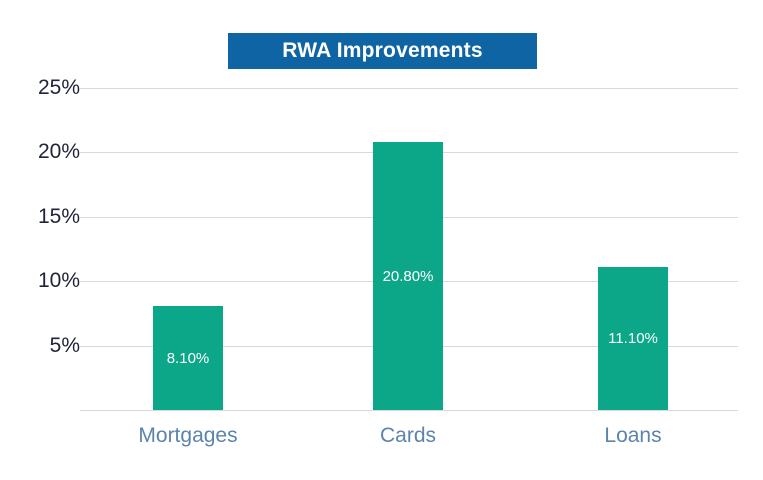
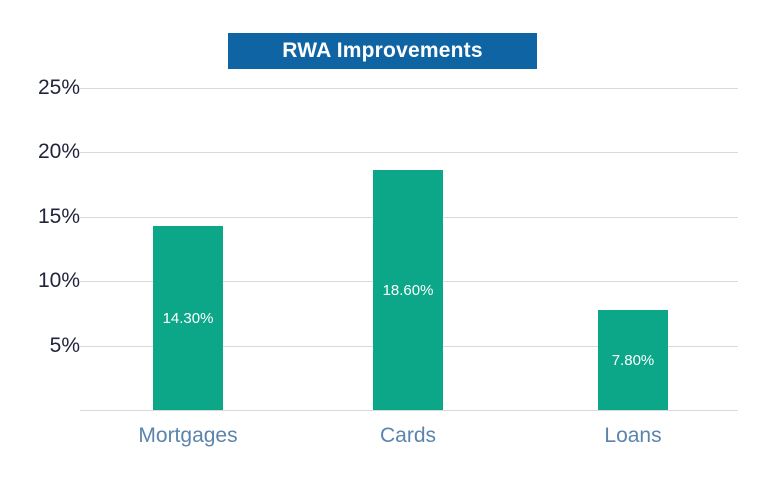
Mortgages: 8.10% -> 14.30%
Cards: 20.80% -> 18.60%
Loans: 11.10% -> 7.80%
